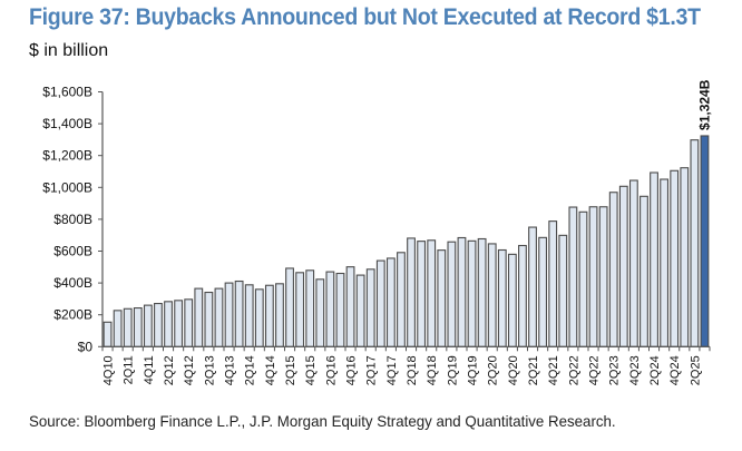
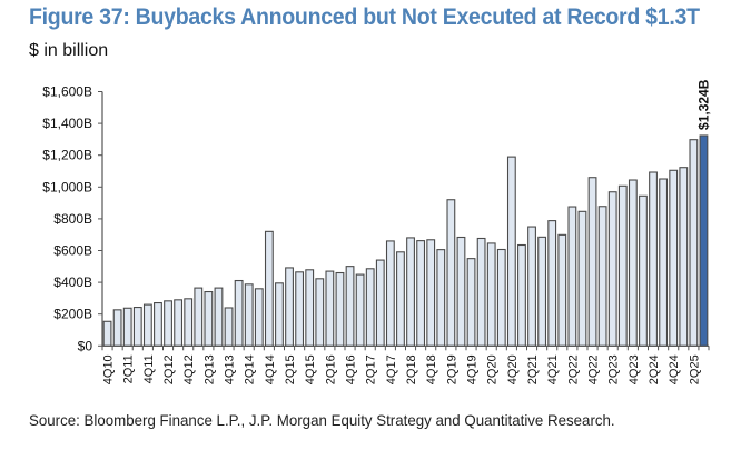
4Q13: $400B -> $240B
4Q14: $380B -> $720B
4Q17: $560B -> $660B
2Q19: $660B -> $920B
4Q19: $660B -> $550B
4Q20: $580B -> $1190B
4Q22: $880B -> $1060B
